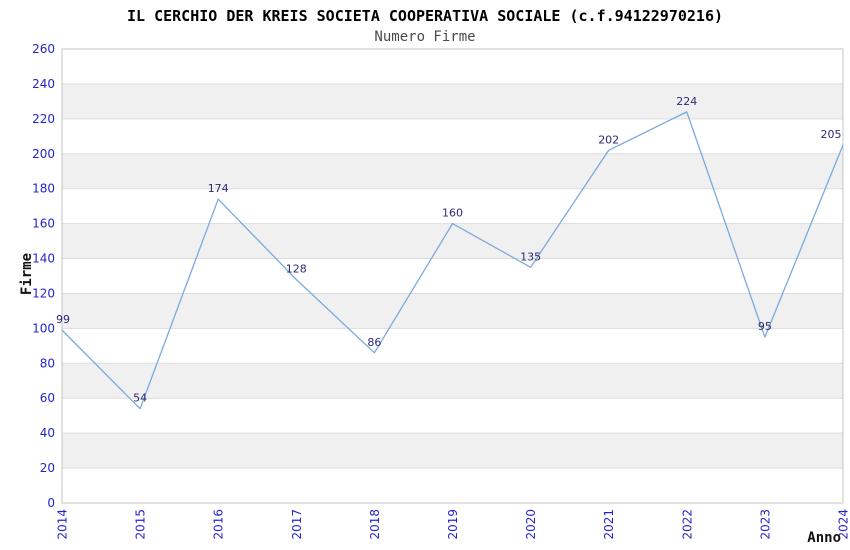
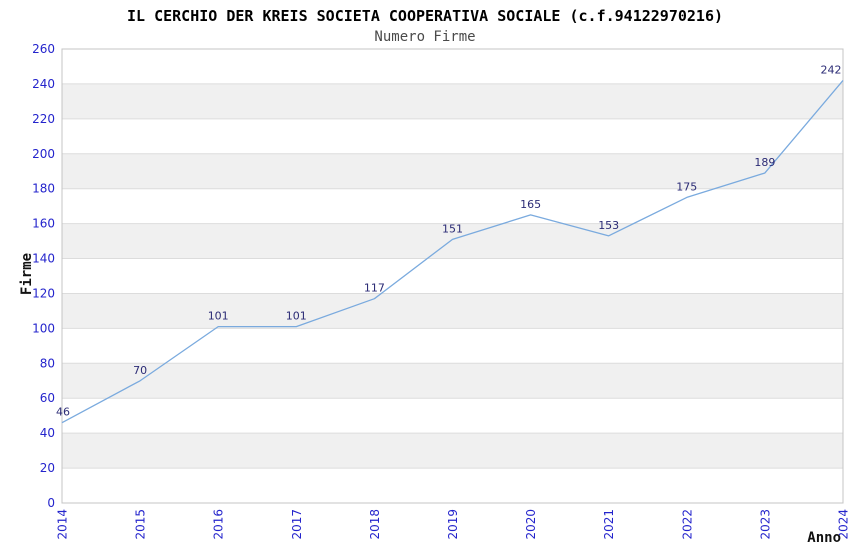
2014: 99 -> 46
2015: 54 -> 70
2016: 174 -> 101
2017: 128 -> 101
2018: 86 -> 117
2019: 160 -> 151
2020: 135 -> 165
2021: 202 -> 153
2022: 224 -> 175
2023: 95 -> 189
2024: 205 -> 242
